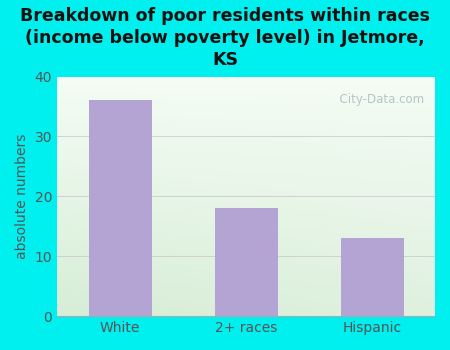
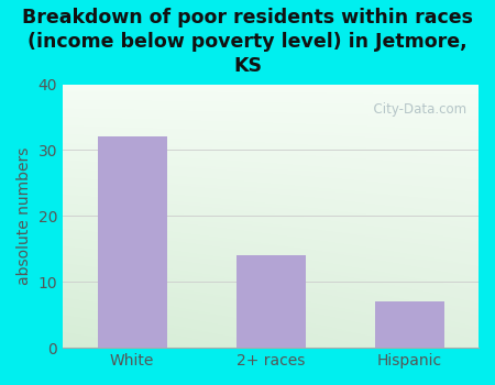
White: 36 -> 32
2+ races: 18 -> 14
Hispanic: 13 -> 7
